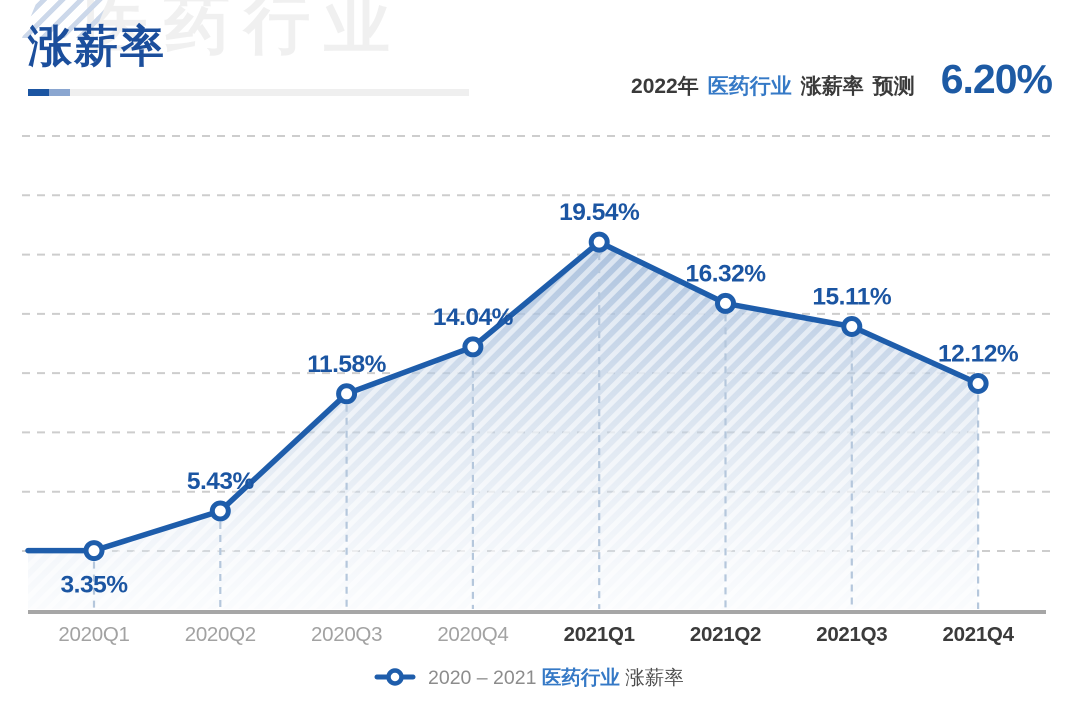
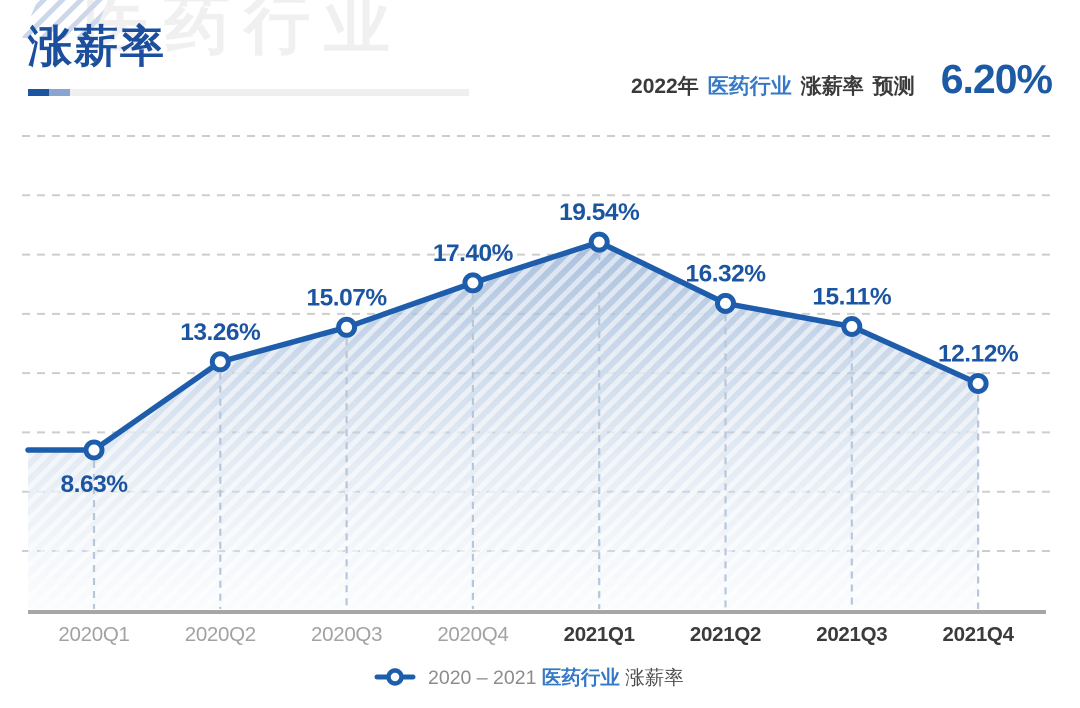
2020Q1: 3.35% -> 8.63%
2020Q2: 5.43% -> 13.26%
2020Q3: 11.58% -> 15.07%
2020Q4: 14.04% -> 17.40%
